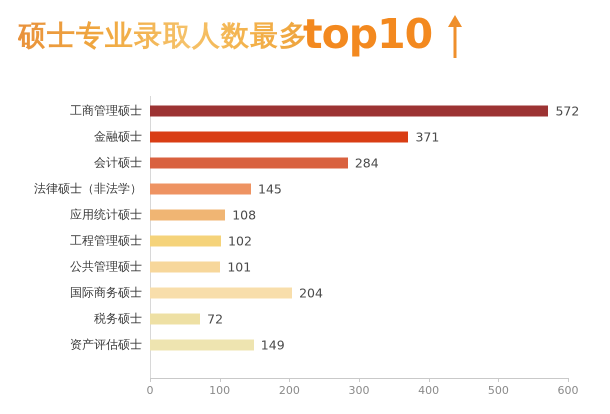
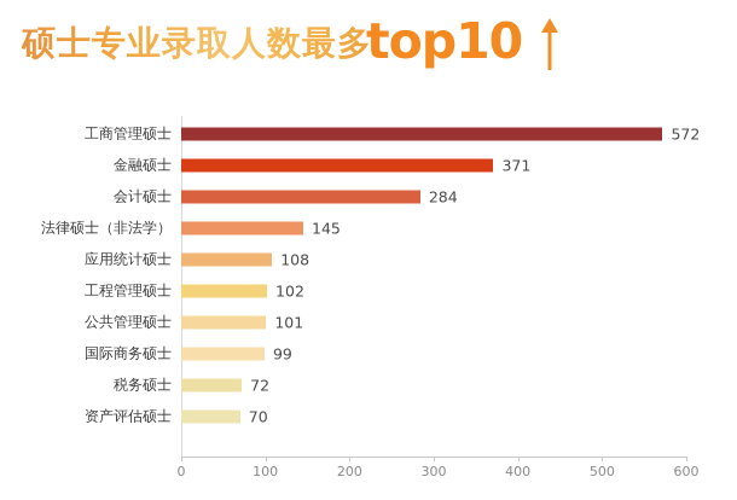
国际商务硕士: 204 -> 99
资产评估硕士: 149 -> 70
